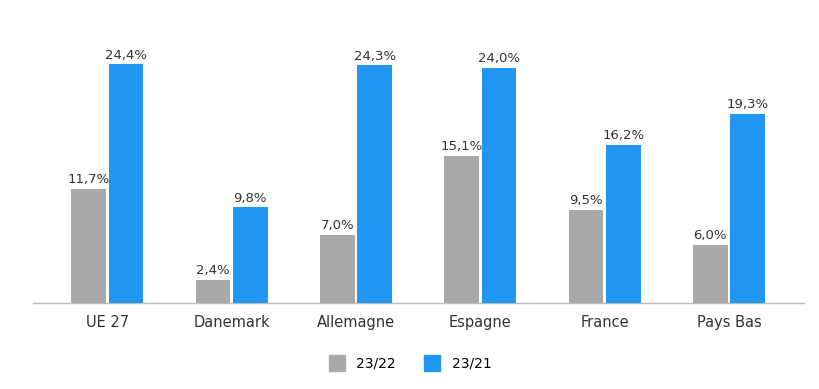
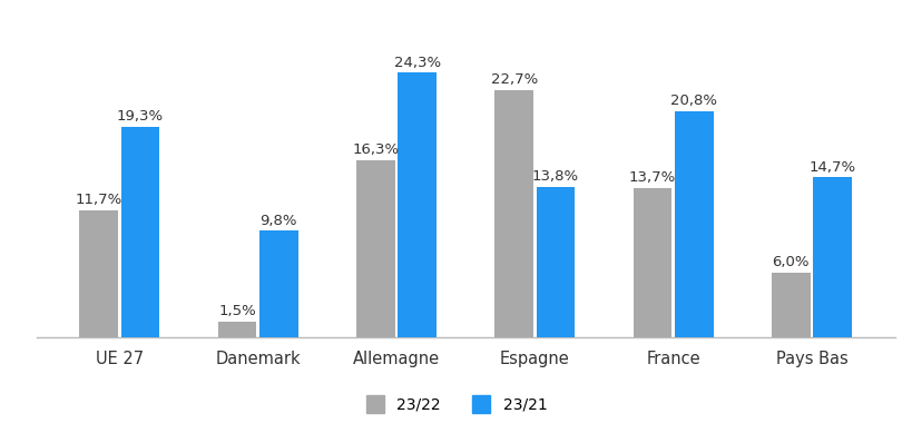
23/21/UE 27: 24,4% -> 19,3%
23/22/Danemark: 2,4% -> 1,5%
23/22/Allemagne: 7,0% -> 16,3%
23/22/Espagne: 15,1% -> 22,7%
23/21/Espagne: 24,0% -> 13,8%
23/22/France: 9,5% -> 13,7%
23/21/France: 16,2% -> 20,8%
23/21/Pays Bas: 19,3% -> 14,7%
